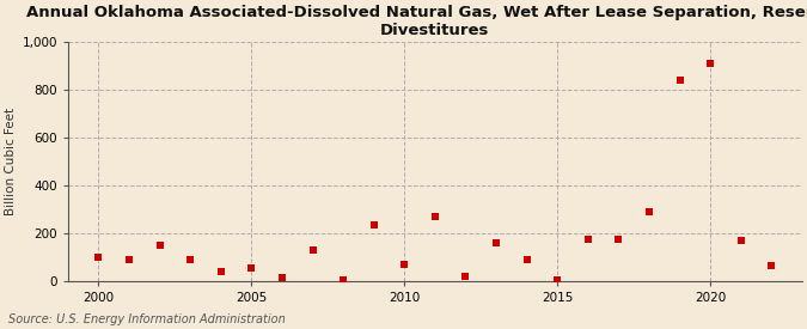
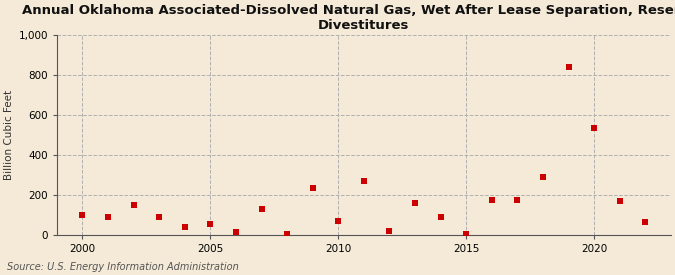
2020: 910 -> 535
